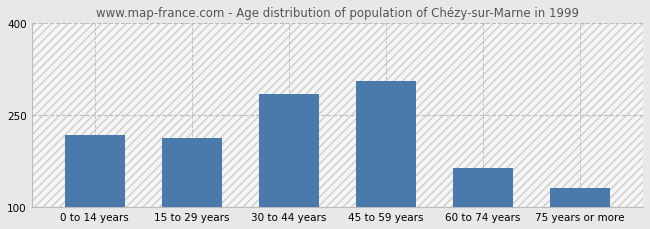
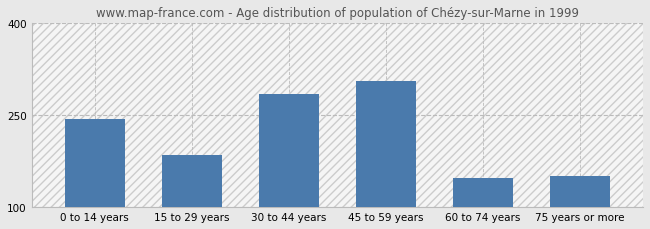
0 to 14 years: 218 -> 243
15 to 29 years: 212 -> 185
60 to 74 years: 164 -> 148
75 years or more: 132 -> 150
